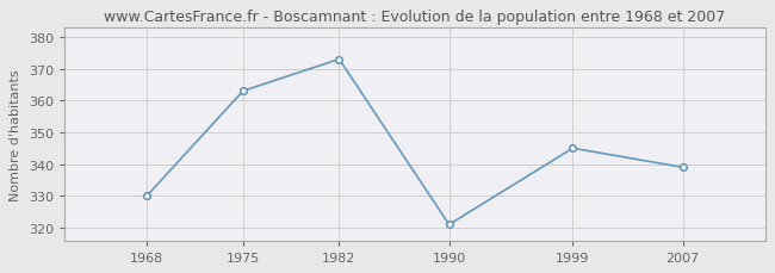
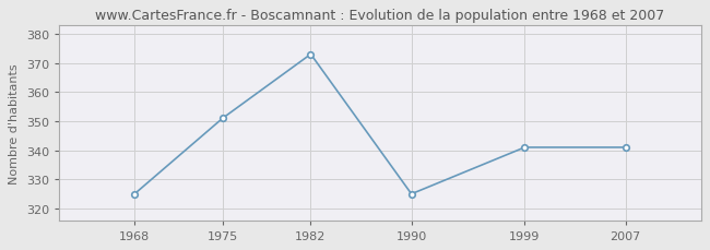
1968: 330 -> 325
1975: 363 -> 351
1990: 321 -> 325
1999: 345 -> 341
2007: 339 -> 341
